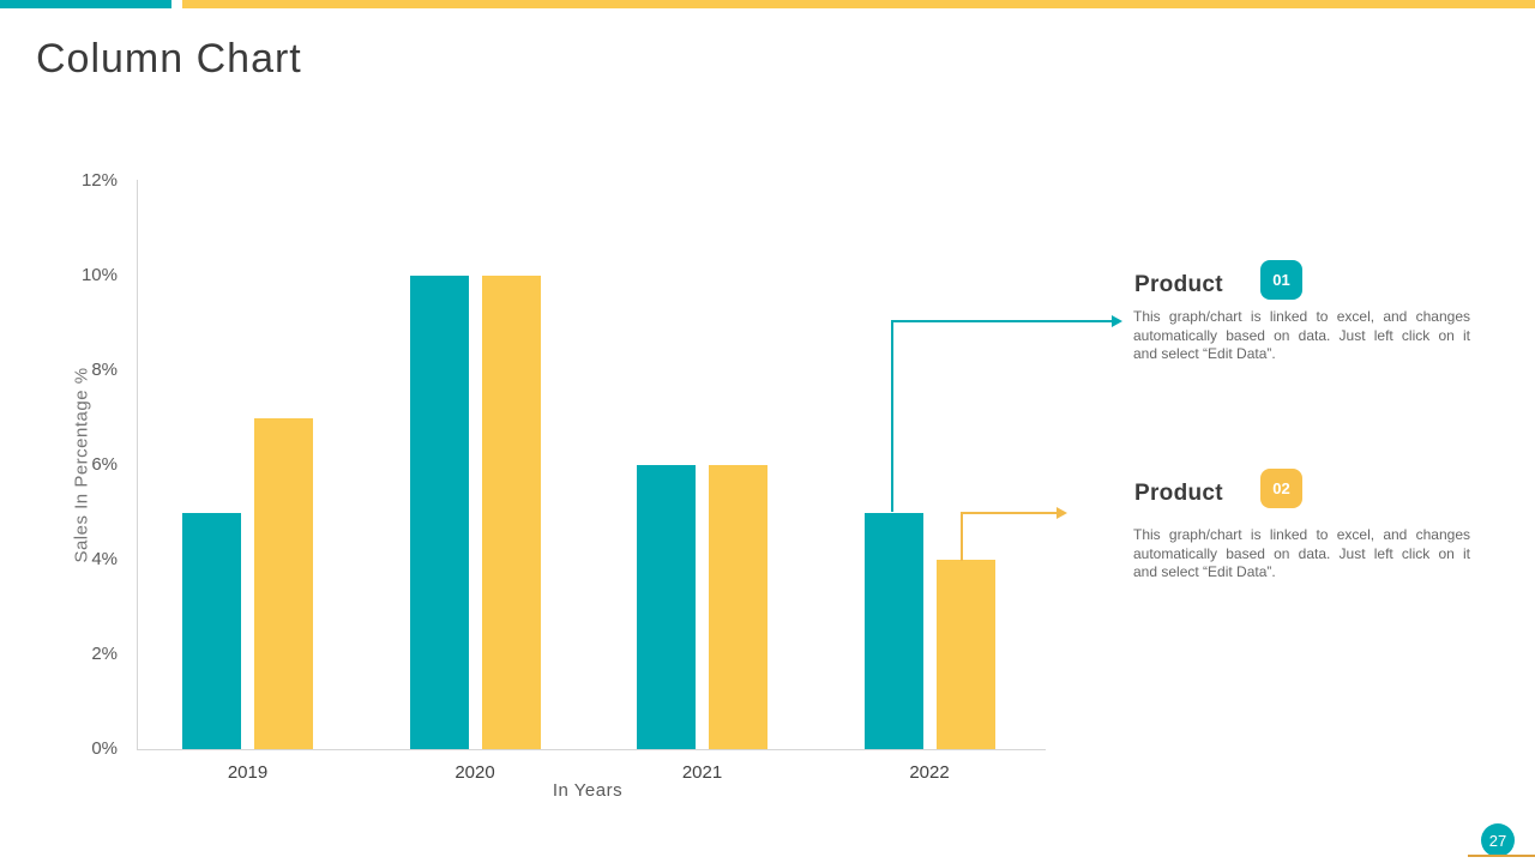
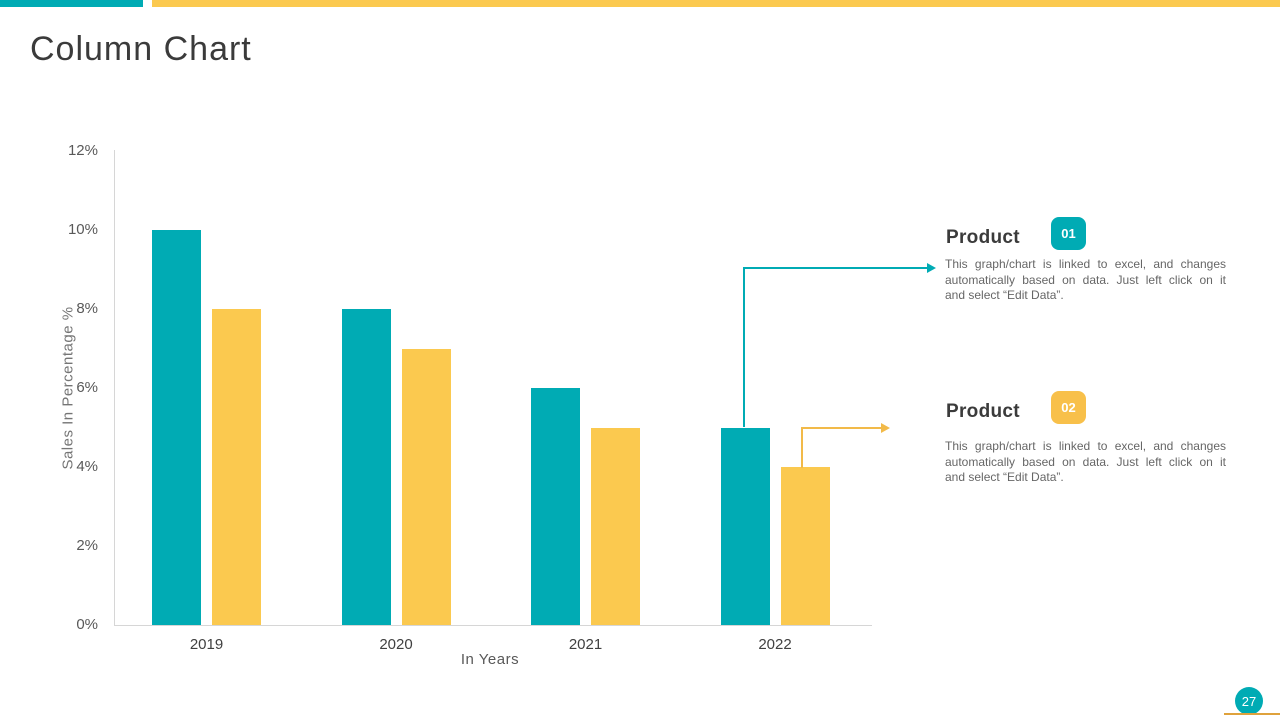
Product 01/2019: 5% -> 10%
Product 02/2019: 7% -> 8%
Product 01/2020: 10% -> 8%
Product 02/2020: 10% -> 7%
Product 02/2021: 6% -> 5%
